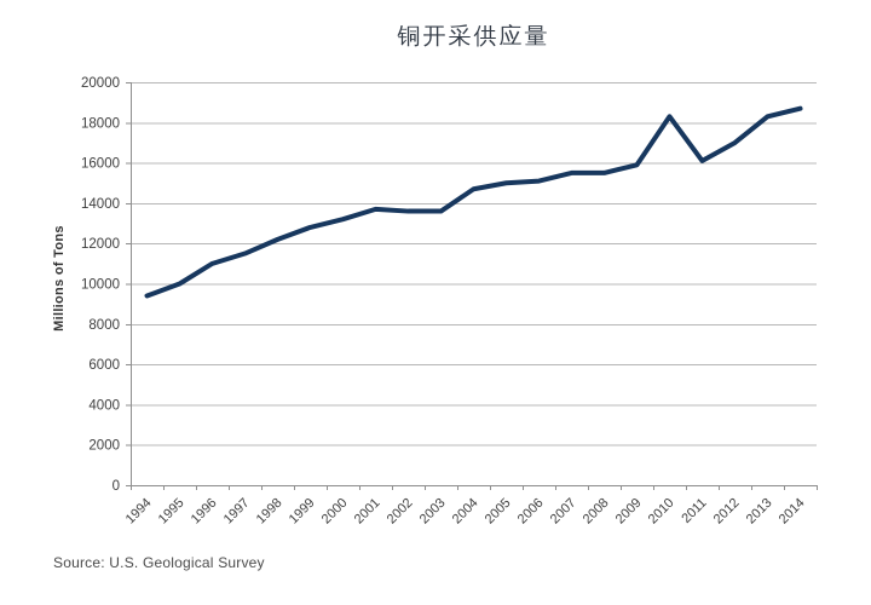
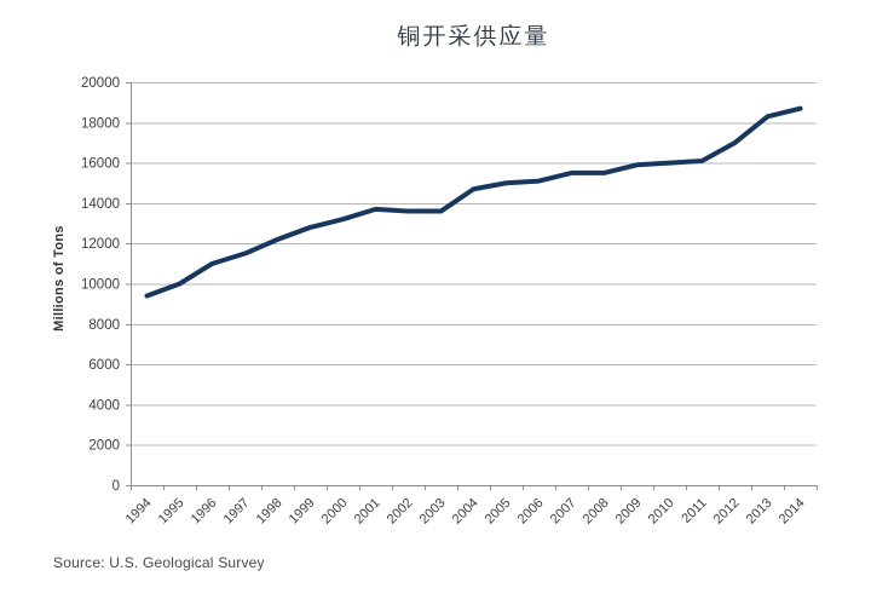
2010: 18300 -> 16000
